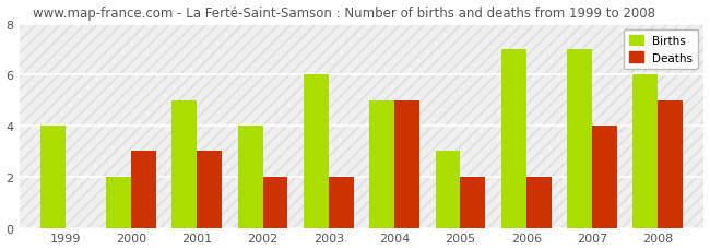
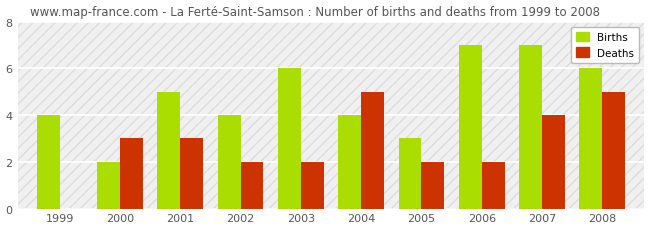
Births/2004: 5 -> 4
